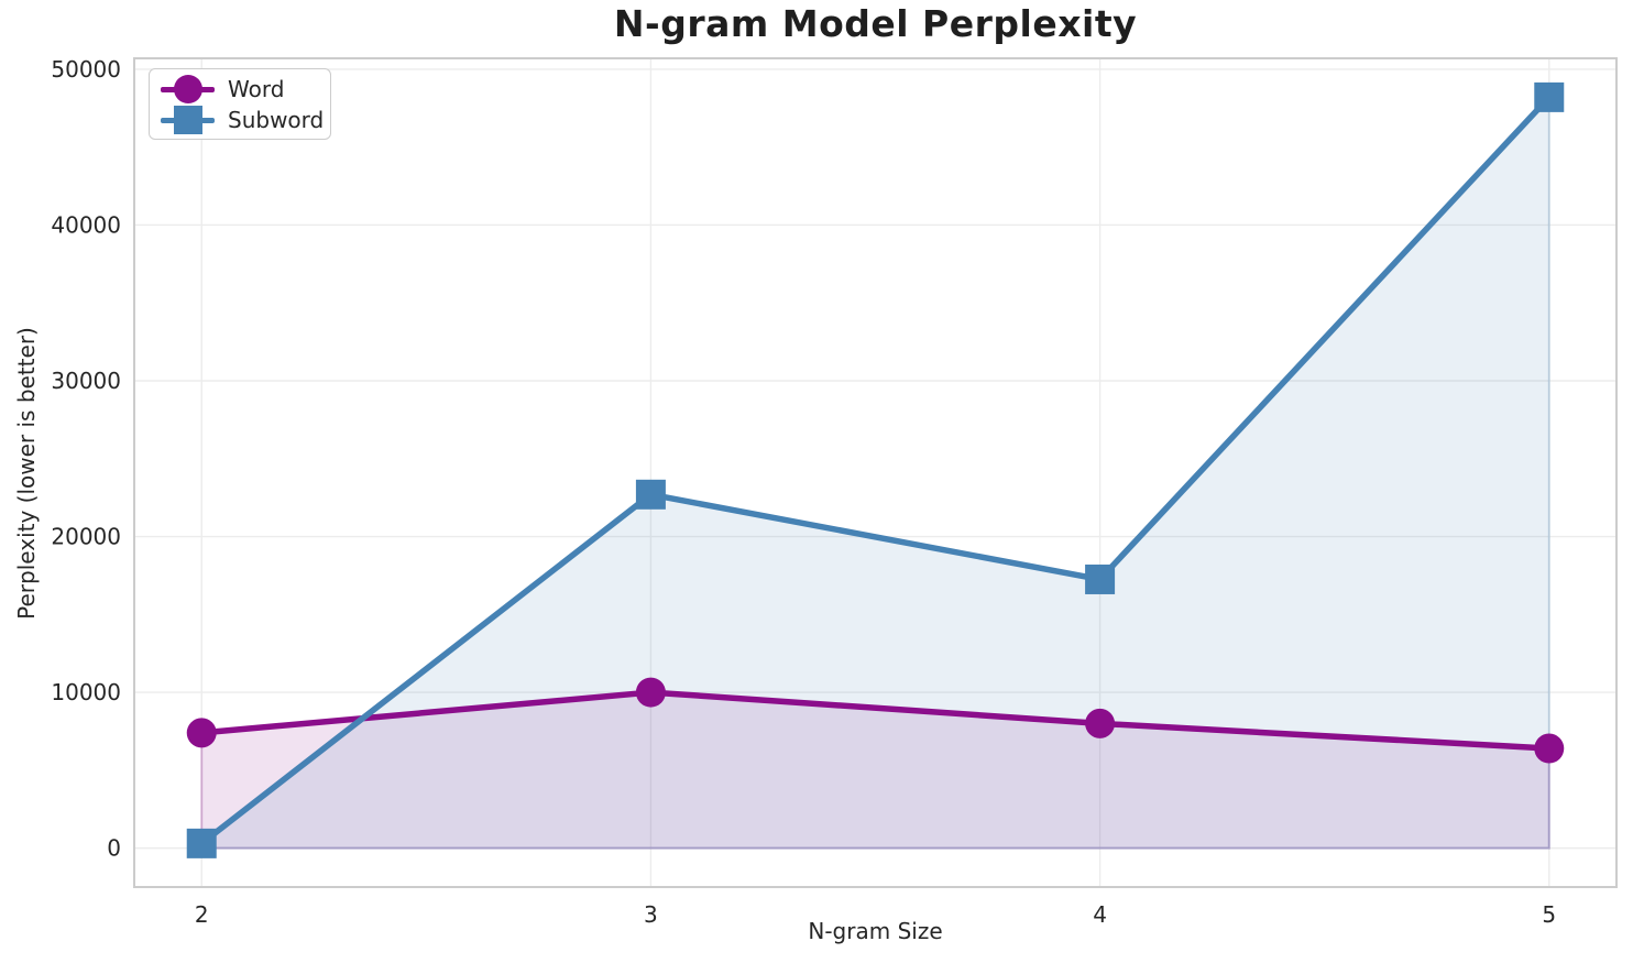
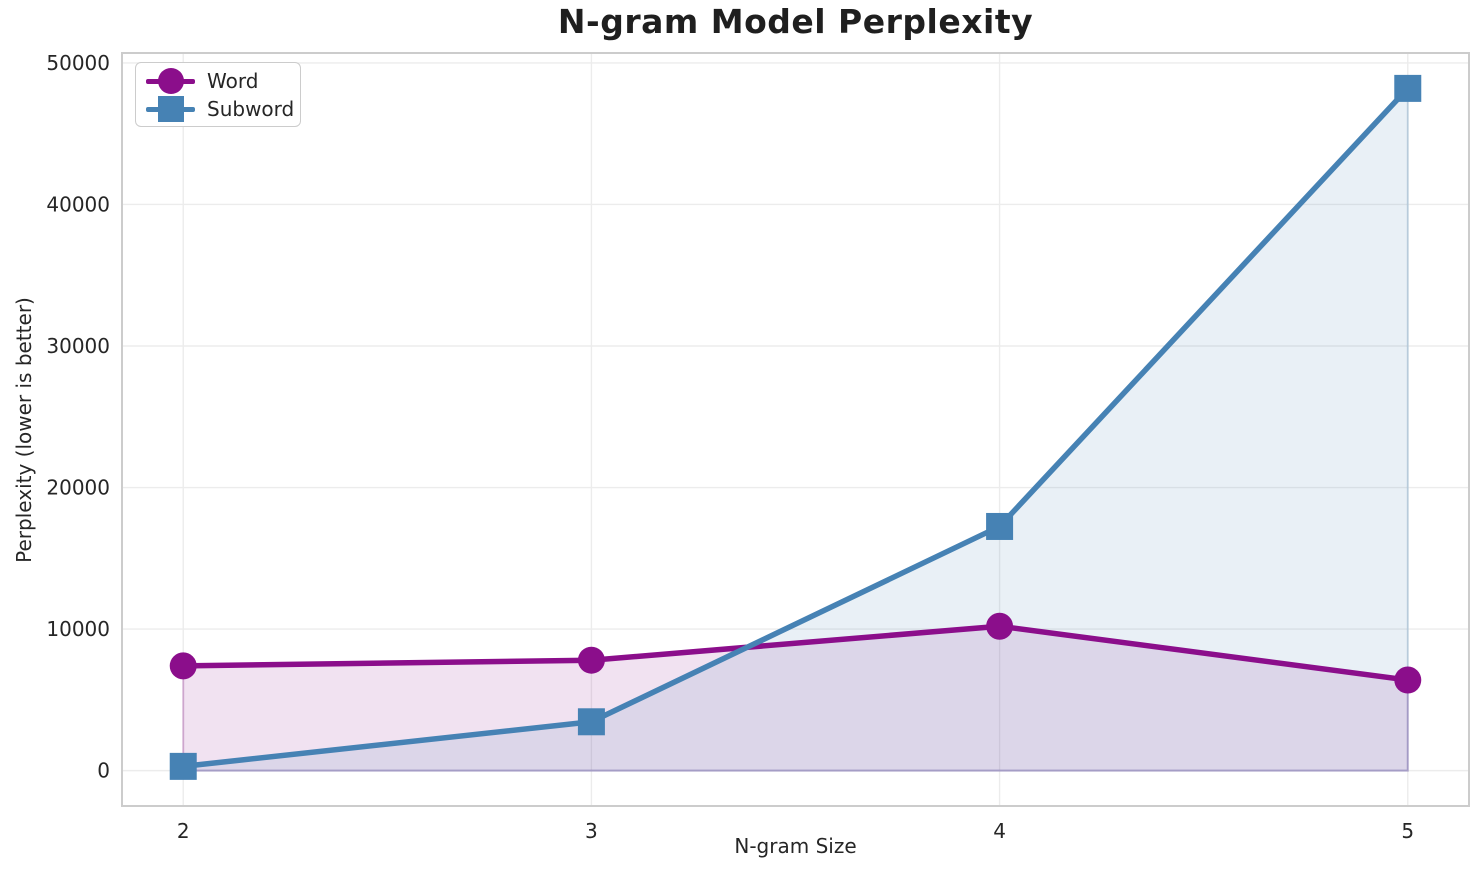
Word/3: 10000 -> 7800
Subword/3: 22700 -> 3400
Word/4: 8000 -> 10200
